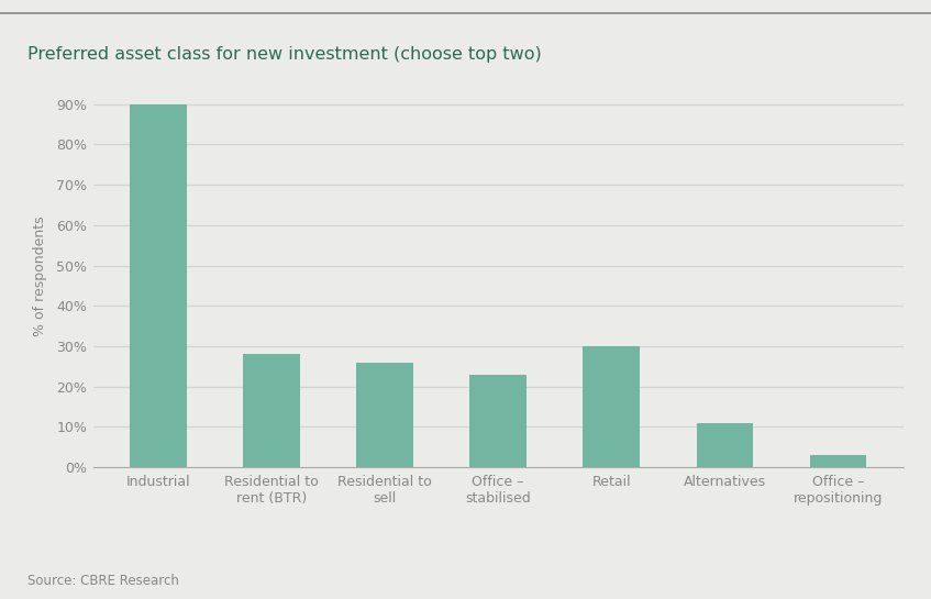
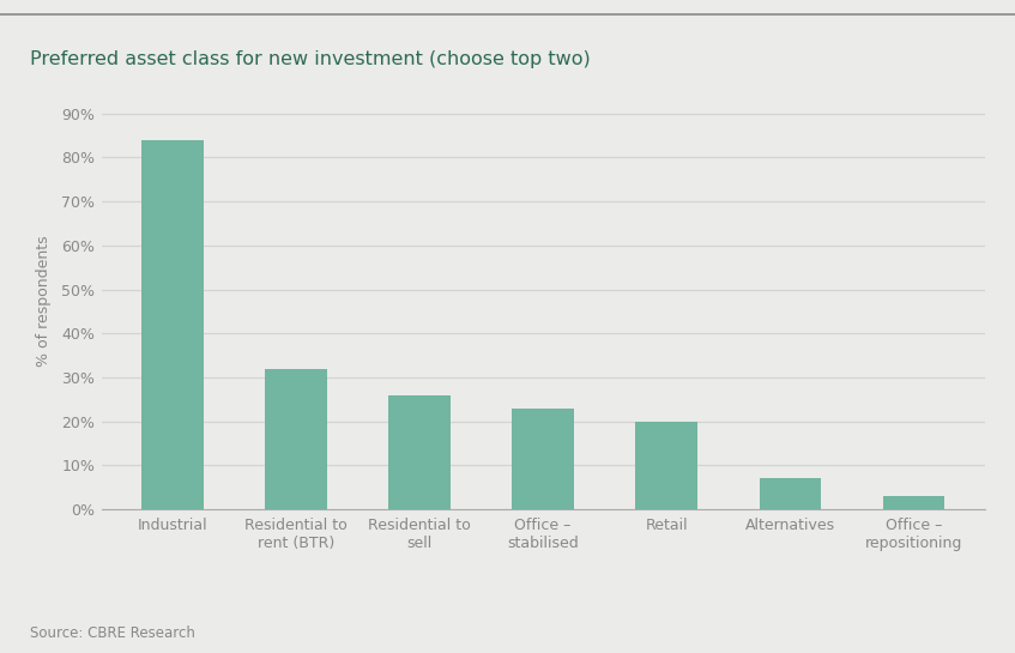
Industrial: 90% -> 84%
Residential to rent (BTR): 28% -> 32%
Retail: 30% -> 20%
Alternatives: 11% -> 7%
